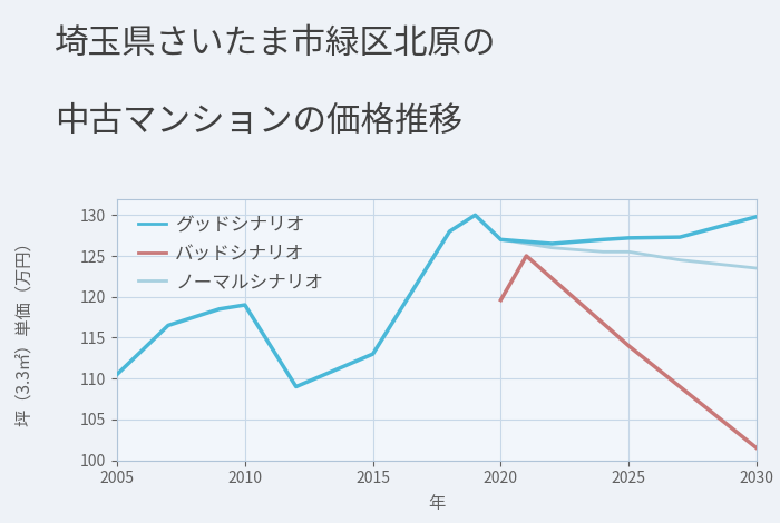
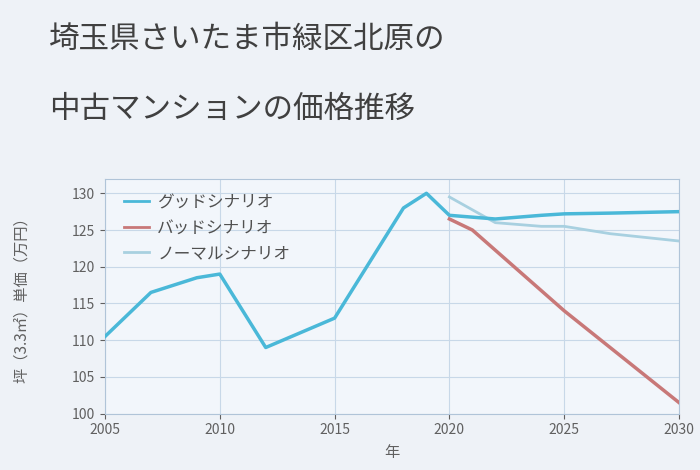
バッドシナリオ/2020: 119.6 -> 126.5
ノーマルシナリオ/2020: 127.0 -> 129.5
グッドシナリオ/2030: 129.8 -> 127.5
